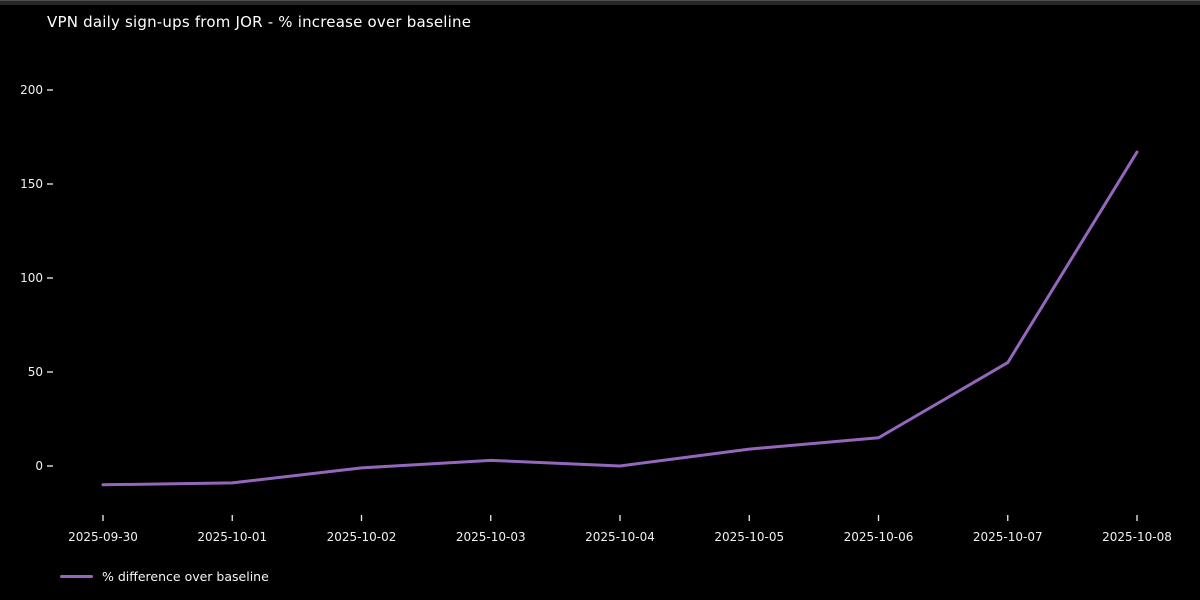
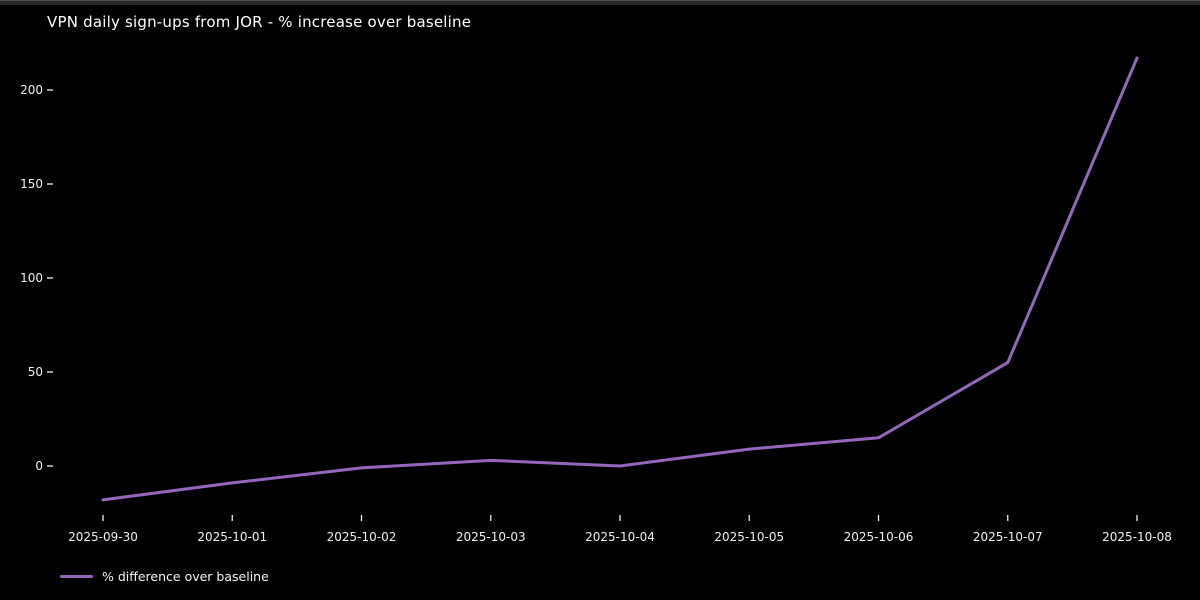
2025-09-30: -10 -> -18
2025-10-08: 167 -> 217
